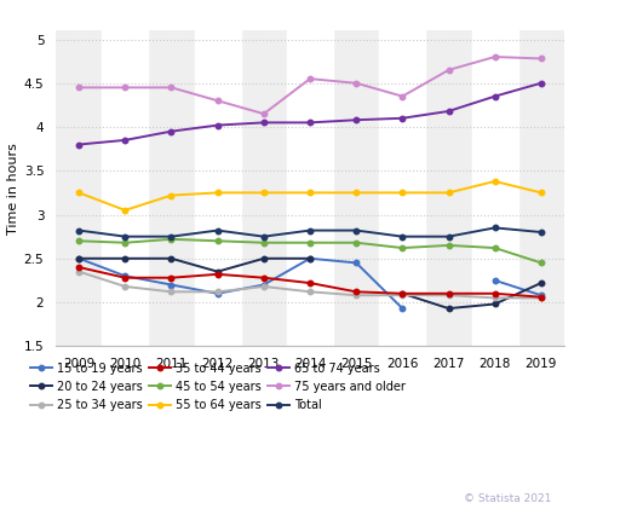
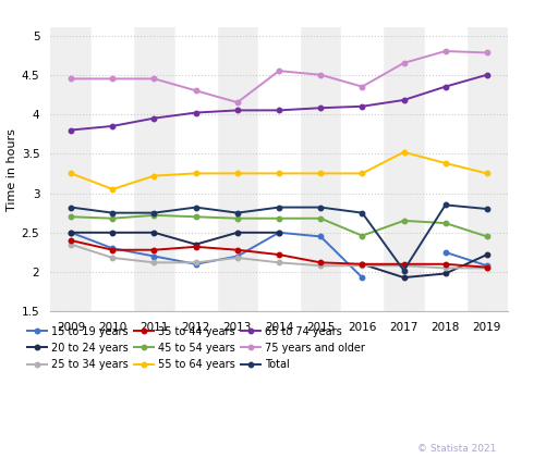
45 to 54 years/2016: 2.62 -> 2.46
55 to 64 years/2017: 3.25 -> 3.52
Total/2017: 2.75 -> 2.02
